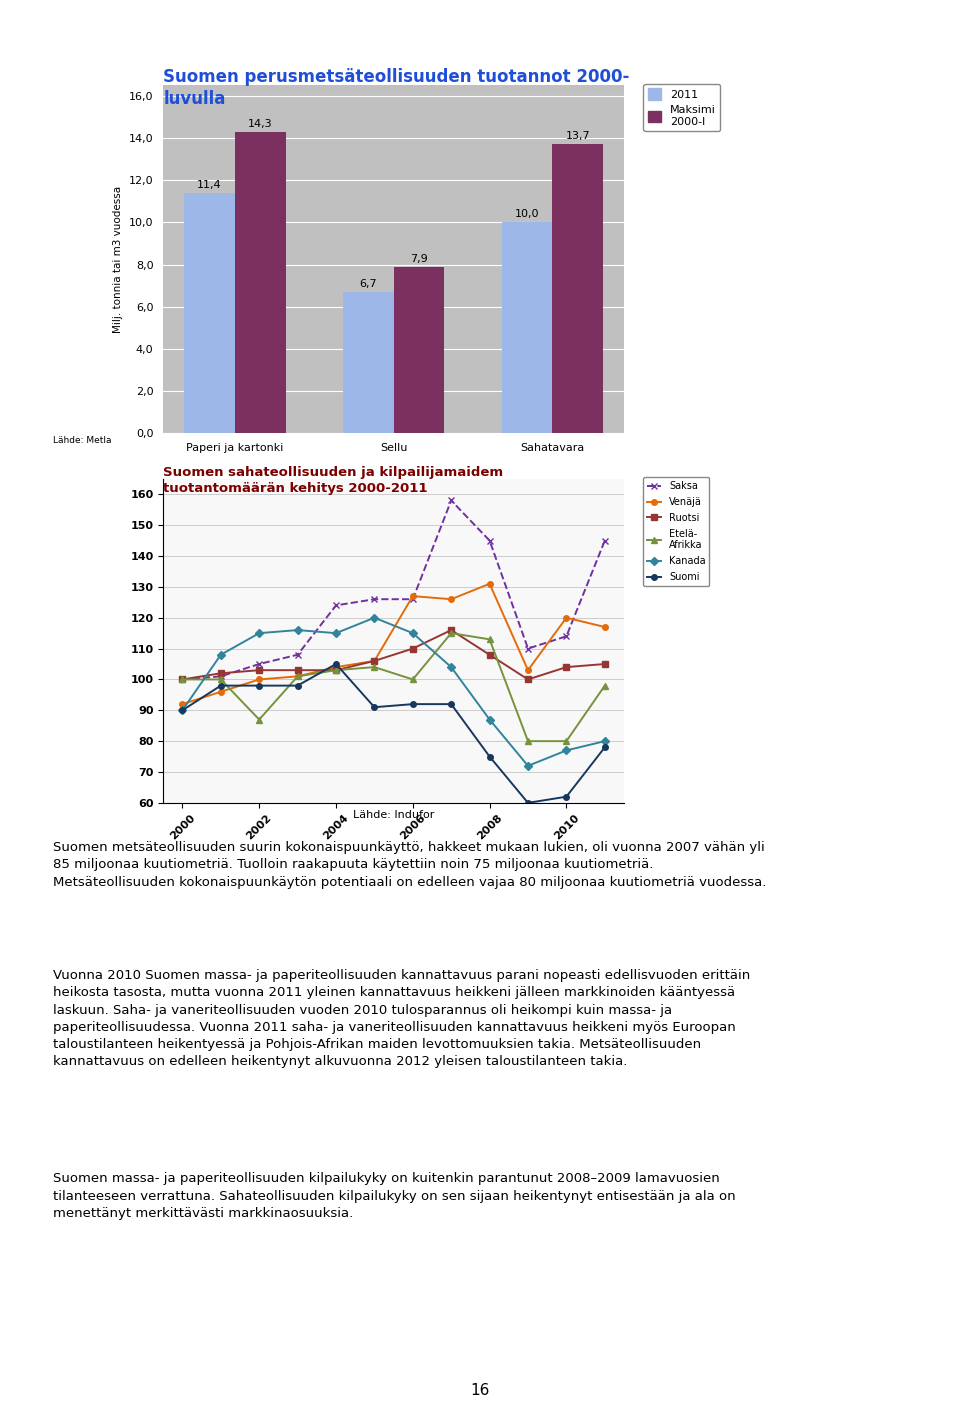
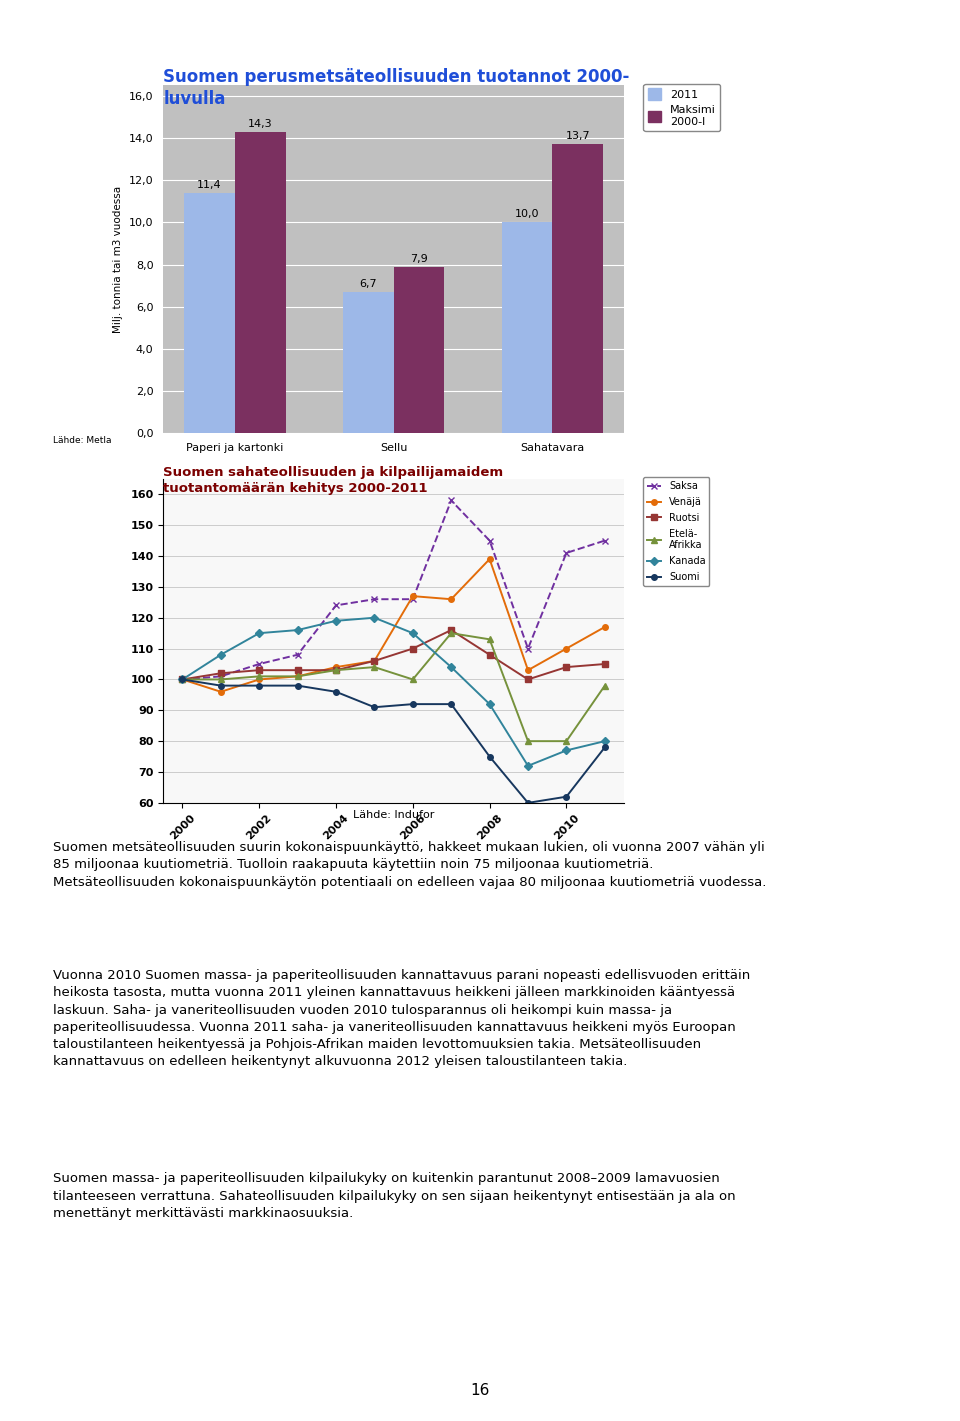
Venäjä/2000: 92 -> 100
Kanada/2000: 90 -> 100
Suomi/2000: 90 -> 100
Etelä- Afrikka/2002: 87 -> 101
Kanada/2004: 115 -> 119
Suomi/2004: 105 -> 96
Venäjä/2008: 131 -> 139
Kanada/2008: 87 -> 92
Saksa/2010: 114 -> 141
Venäjä/2010: 120 -> 110
